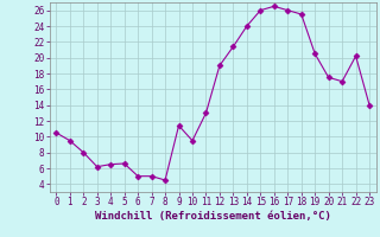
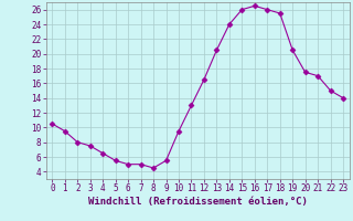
3: 6.2 -> 7.5
5: 6.6 -> 5.5
9: 11.4 -> 5.5
12: 19.0 -> 16.5
13: 21.4 -> 20.5
22: 20.2 -> 15.0
